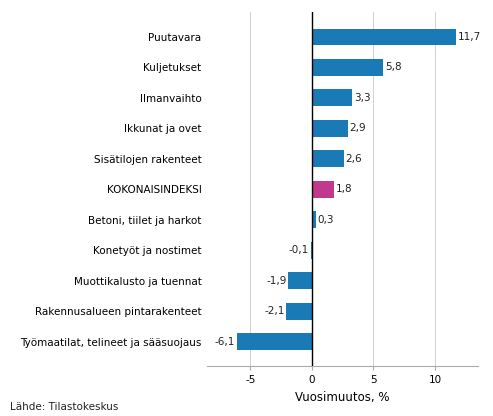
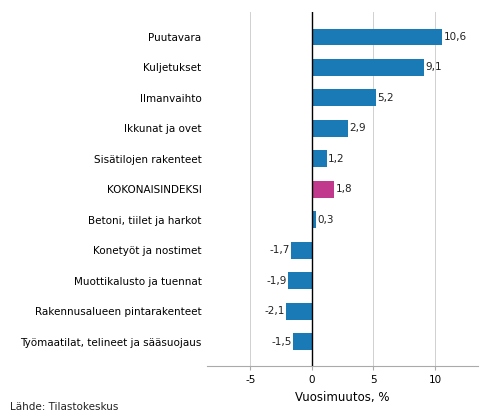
Puutavara: 11,7 -> 10,6
Kuljetukset: 5,8 -> 9,1
Ilmanvaihto: 3,3 -> 5,2
Sisätilojen rakenteet: 2,6 -> 1,2
Konetyöt ja nostimet: -0,1 -> -1,7
Työmaatilat, telineet ja sääsuojaus: -6,1 -> -1,5
